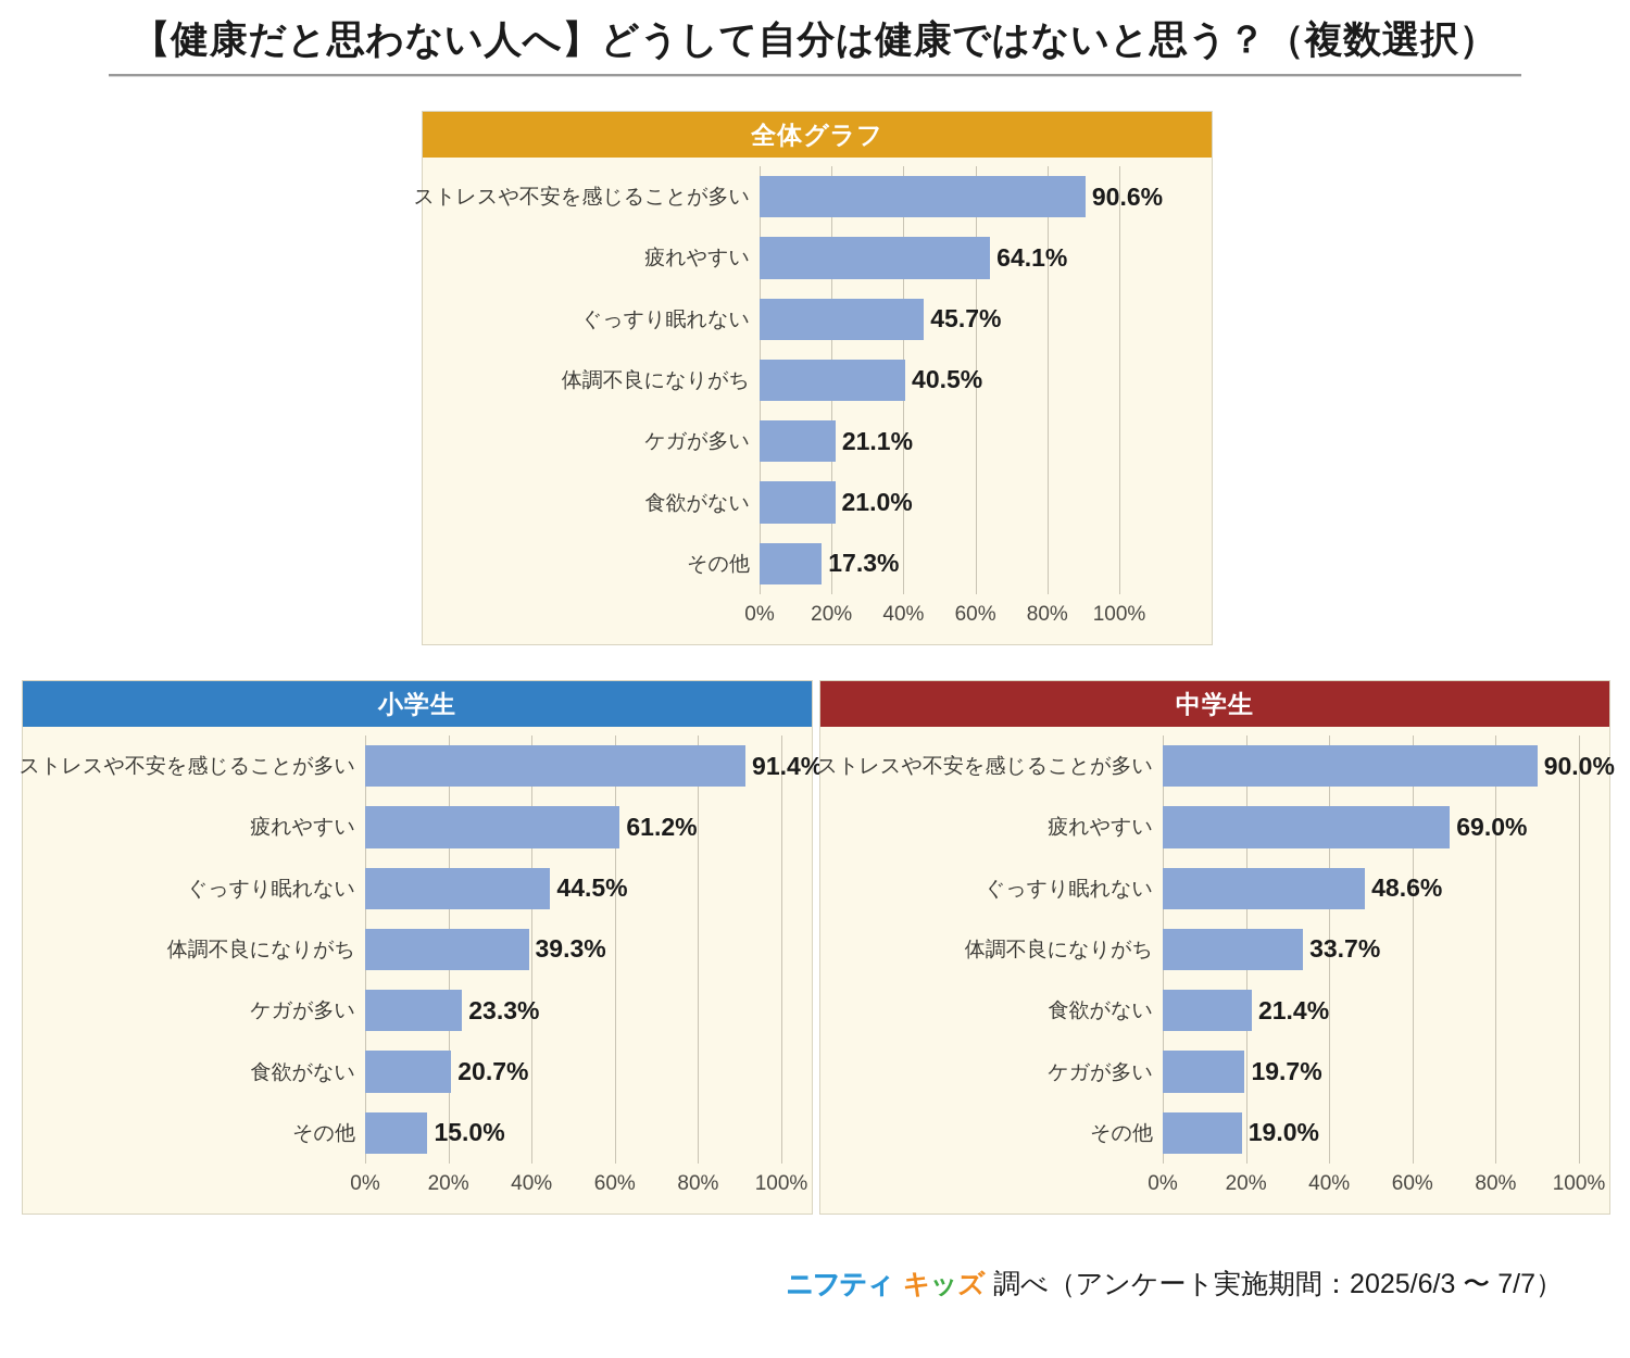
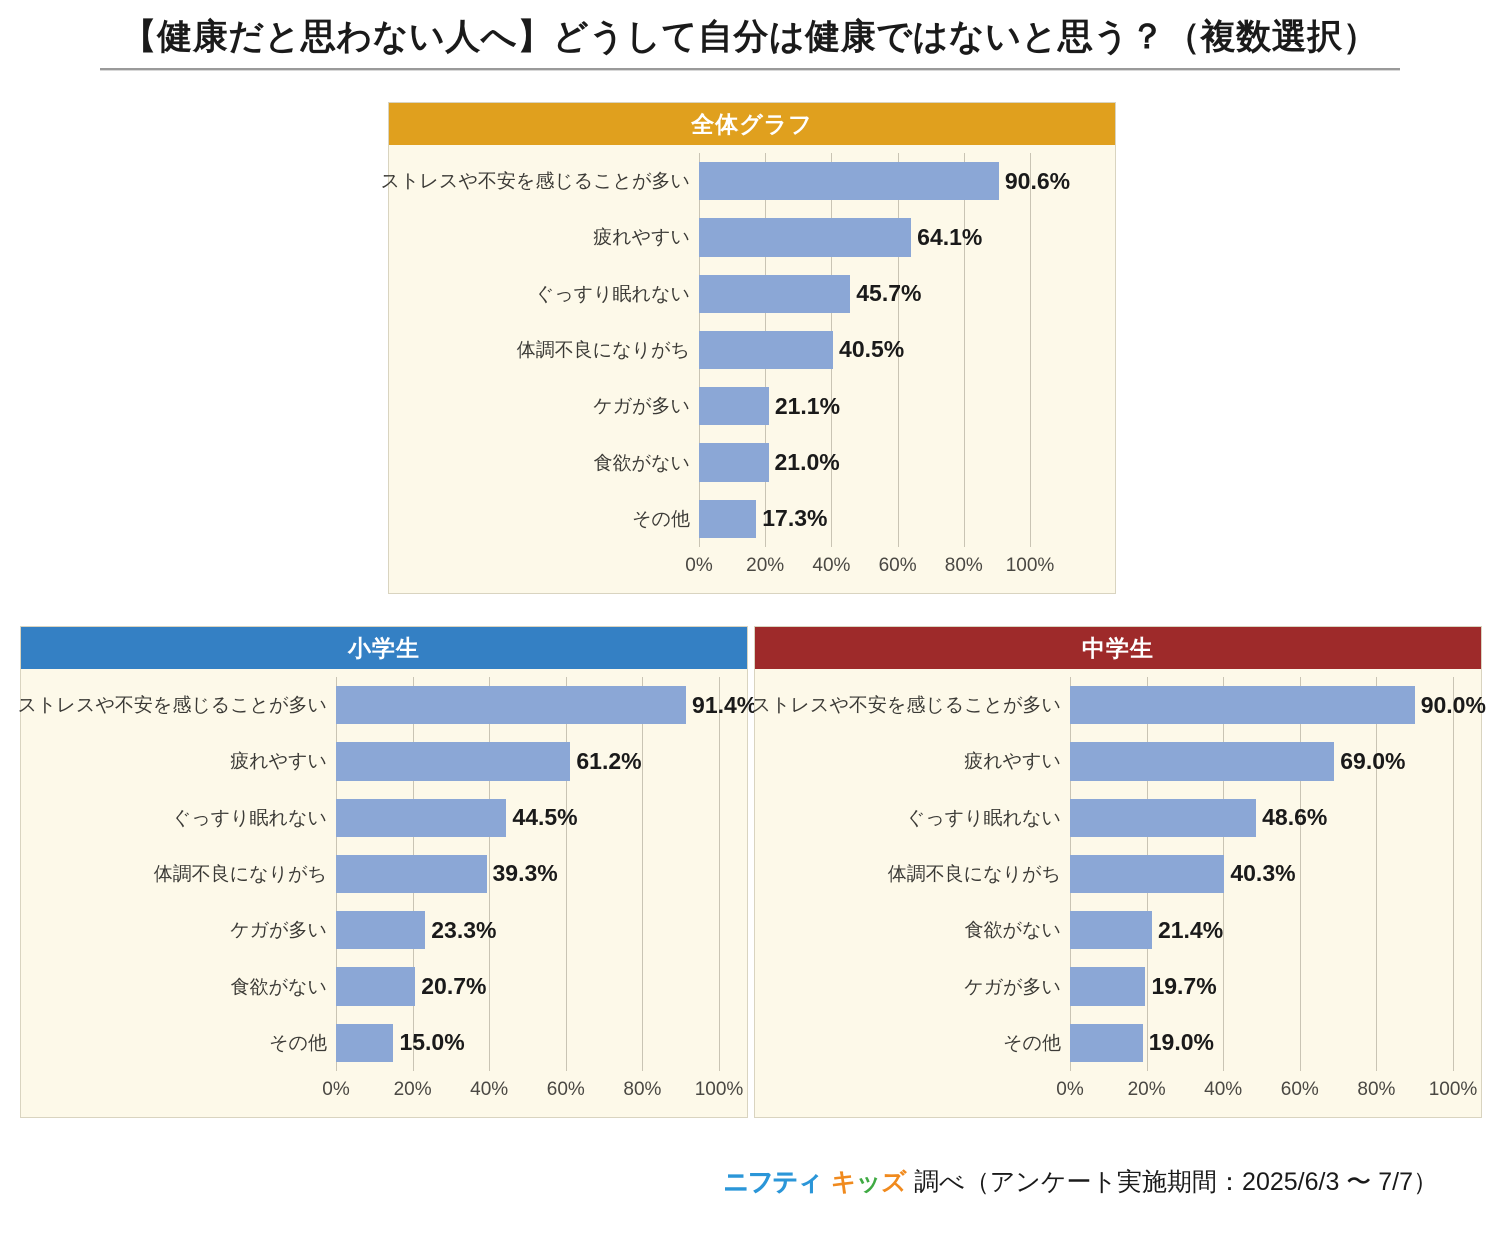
中学生/体調不良になりがち: 33.7% -> 40.3%
